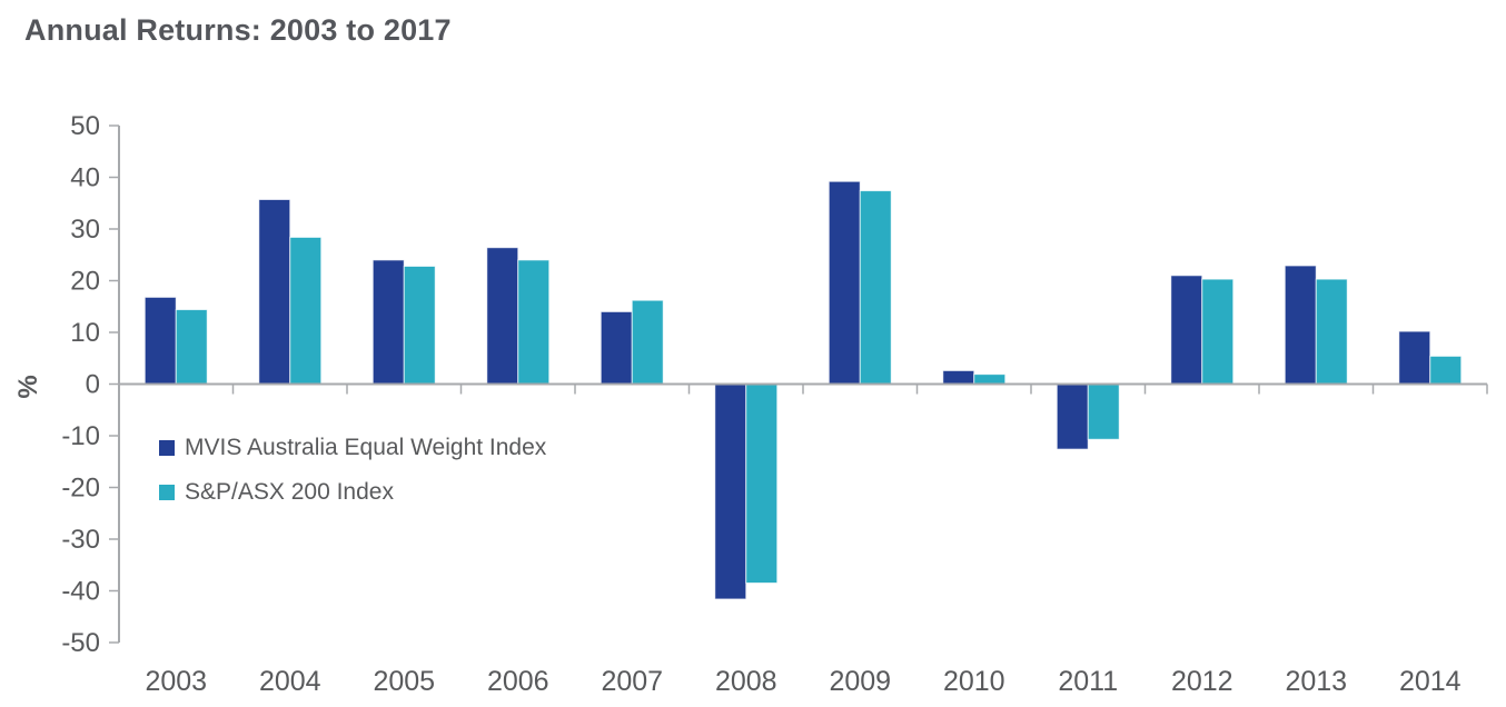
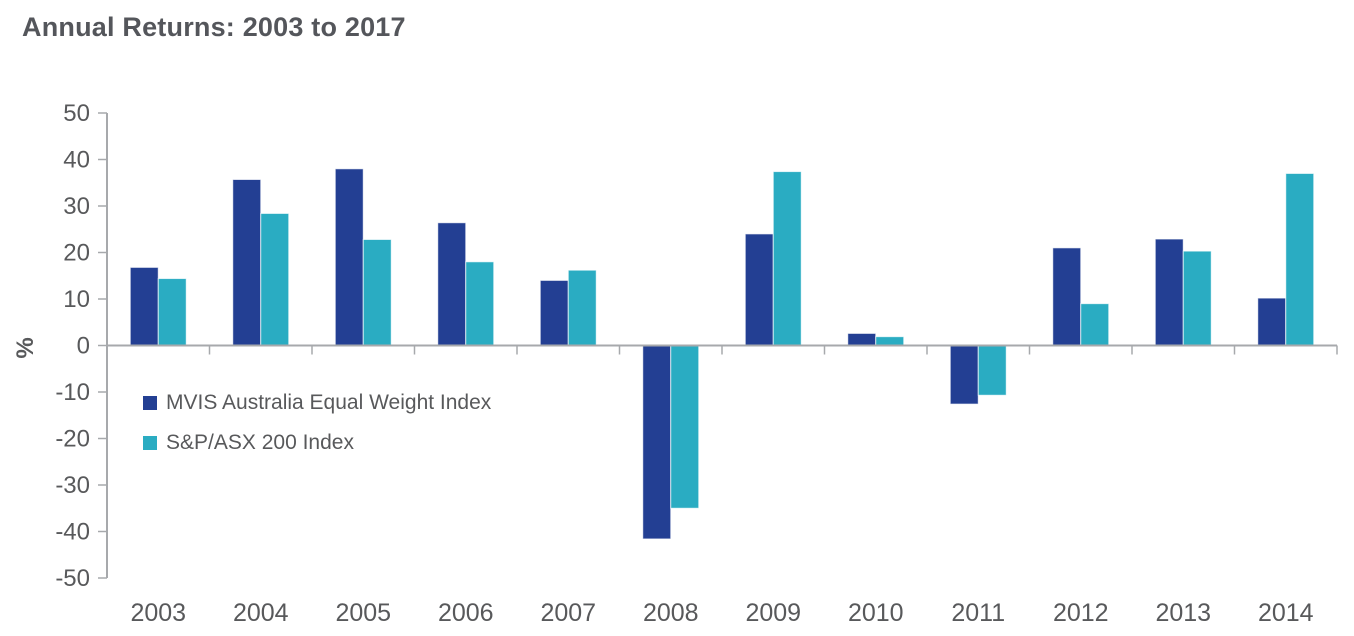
MVIS Australia Equal Weight Index/2005: 24 -> 38
S&P/ASX 200 Index/2006: 24 -> 18
S&P/ASX 200 Index/2008: -38 -> -35
MVIS Australia Equal Weight Index/2009: 39 -> 24
S&P/ASX 200 Index/2012: 20 -> 9
S&P/ASX 200 Index/2014: 5 -> 37
